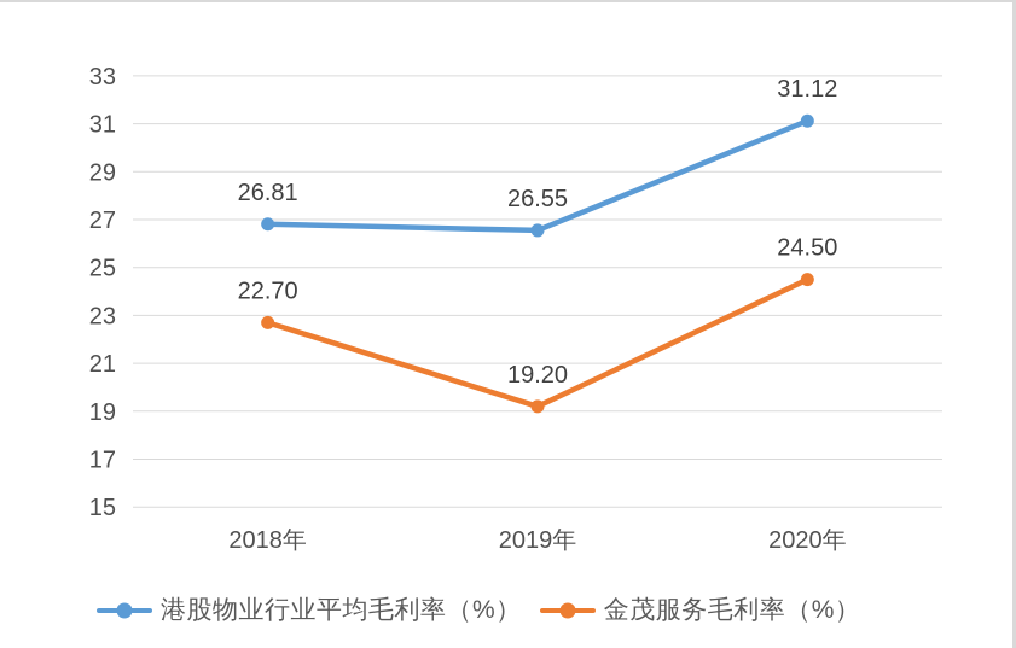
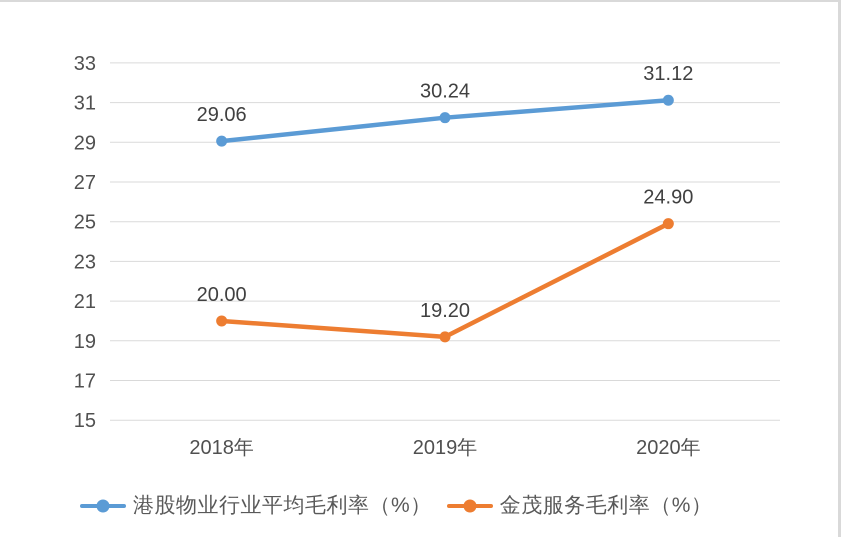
港股物业行业平均毛利率（%）/2018年: 26.81 -> 29.06
金茂服务毛利率（%）/2018年: 22.70 -> 20.00
港股物业行业平均毛利率（%）/2019年: 26.55 -> 30.24
金茂服务毛利率（%）/2020年: 24.50 -> 24.90
